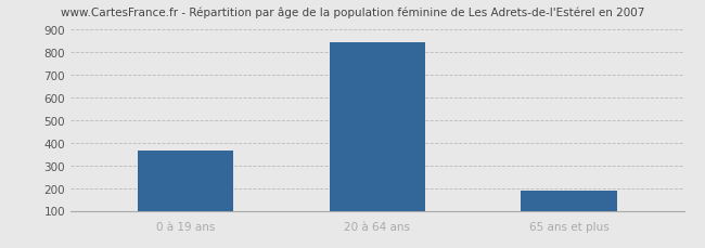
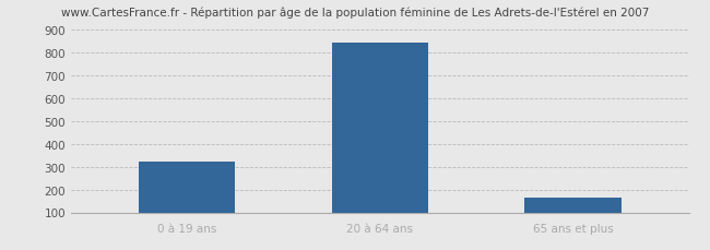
0 à 19 ans: 365 -> 320
65 ans et plus: 190 -> 163
